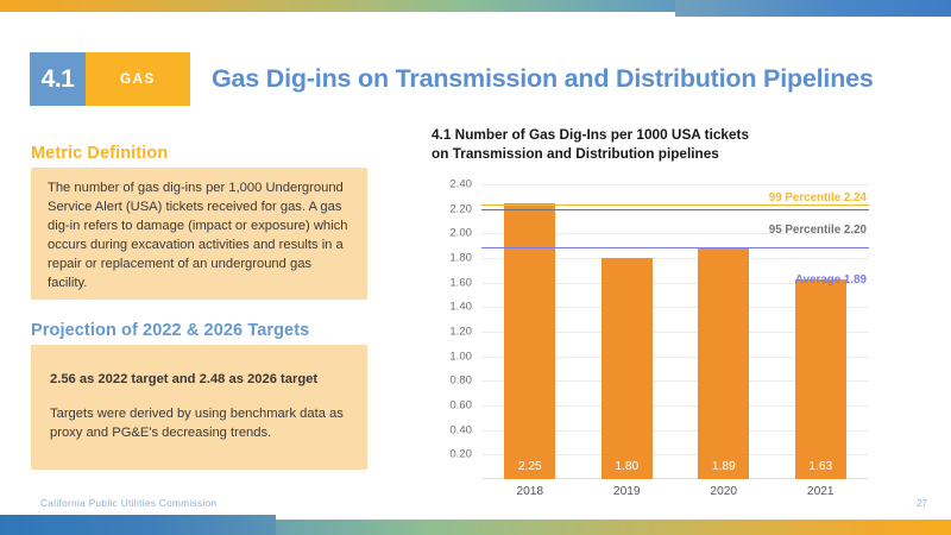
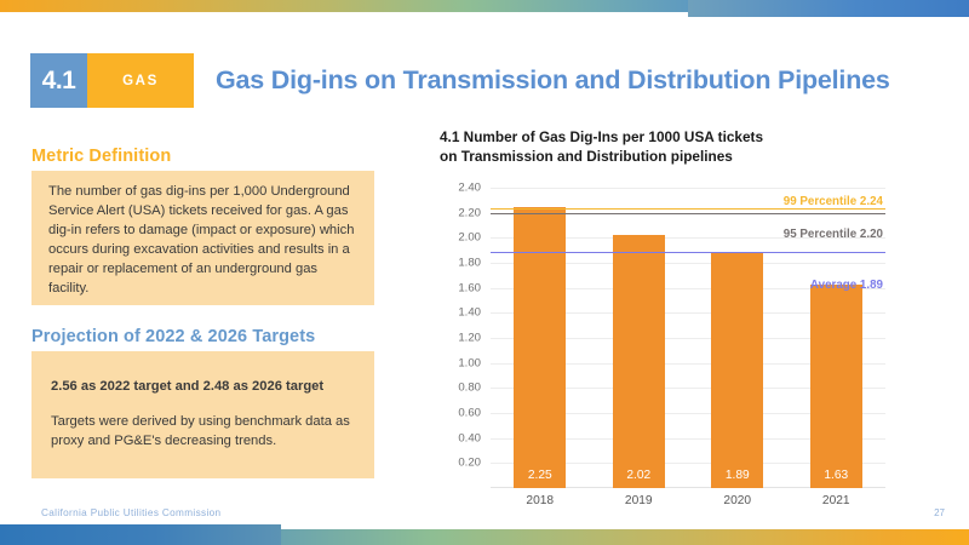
2019: 1.80 -> 2.02
